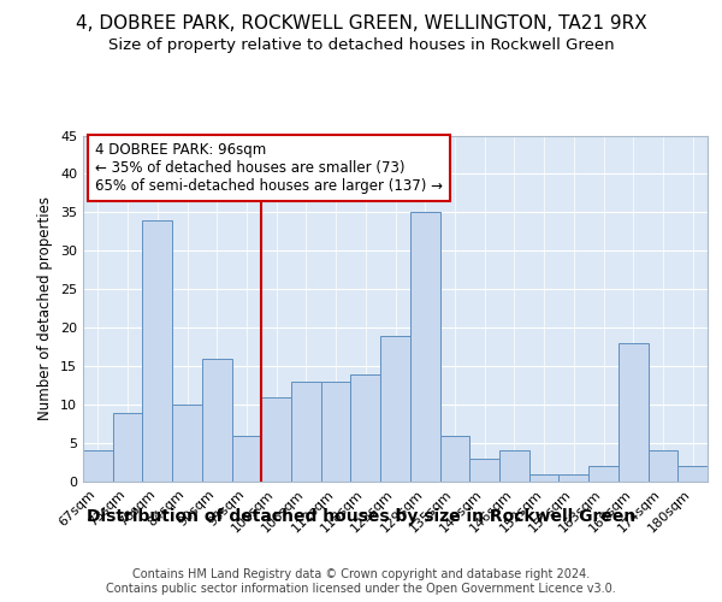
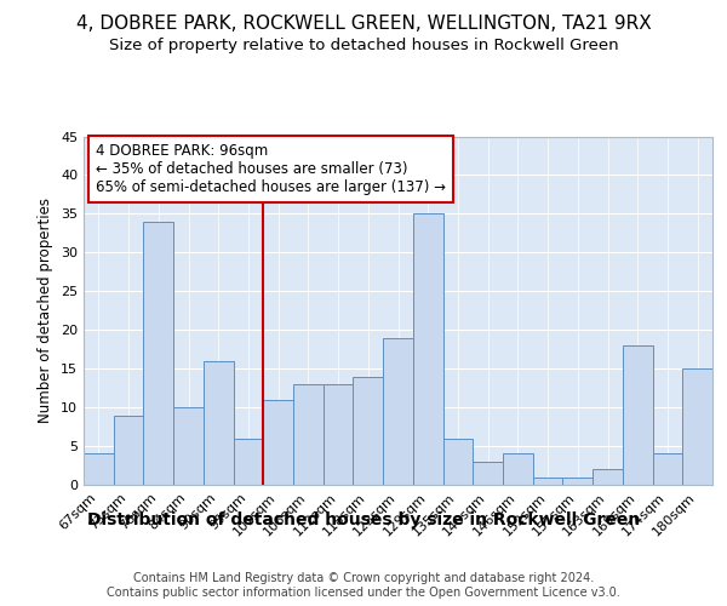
180sqm: 2 -> 15
